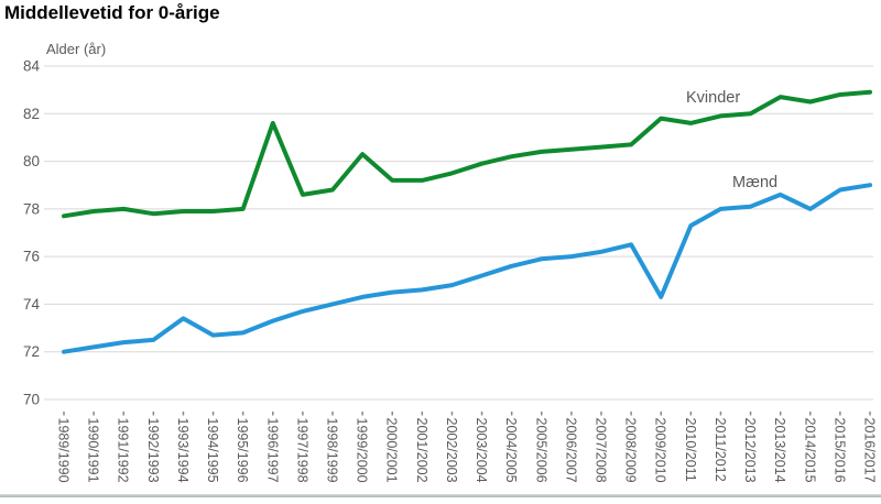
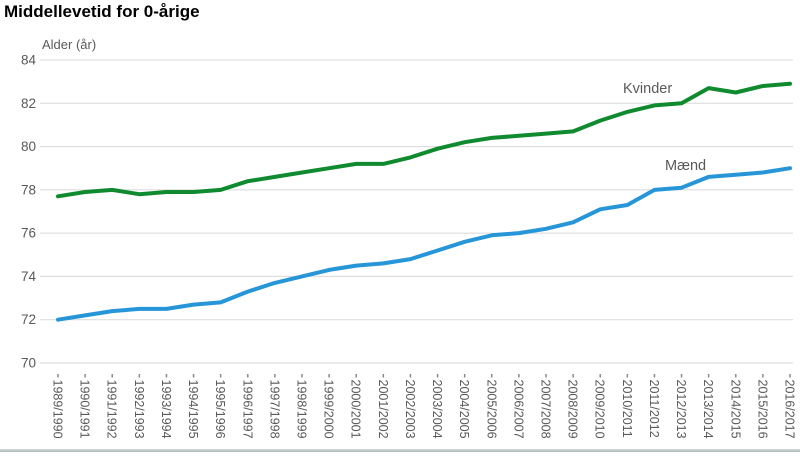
Mænd/1993/1994: 73.4 -> 72.5
Kvinder/1996/1997: 81.6 -> 78.4
Kvinder/1999/2000: 80.3 -> 79.0
Kvinder/2009/2010: 81.8 -> 81.2
Mænd/2009/2010: 74.3 -> 77.1
Mænd/2014/2015: 78.0 -> 78.7
